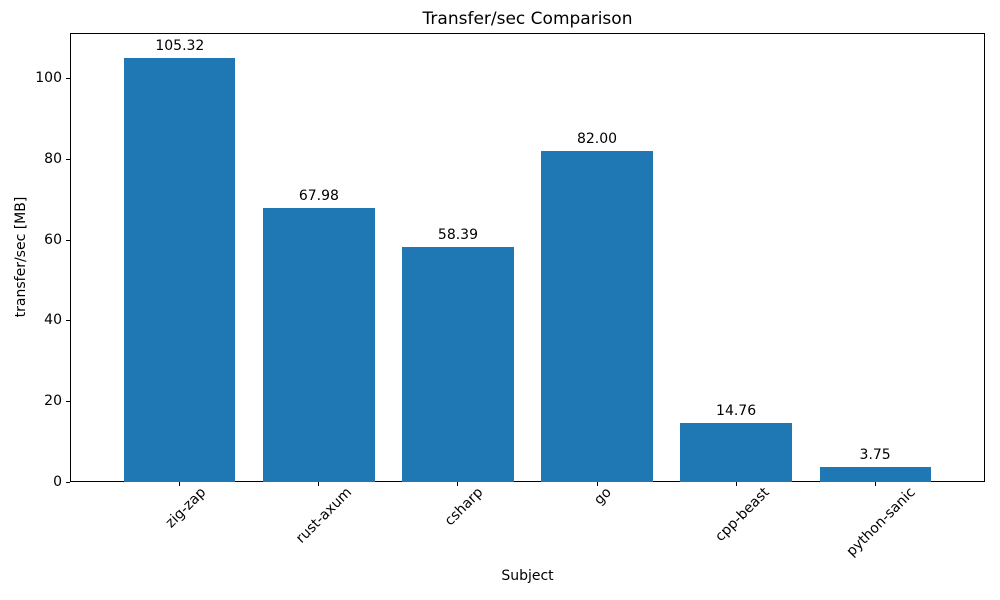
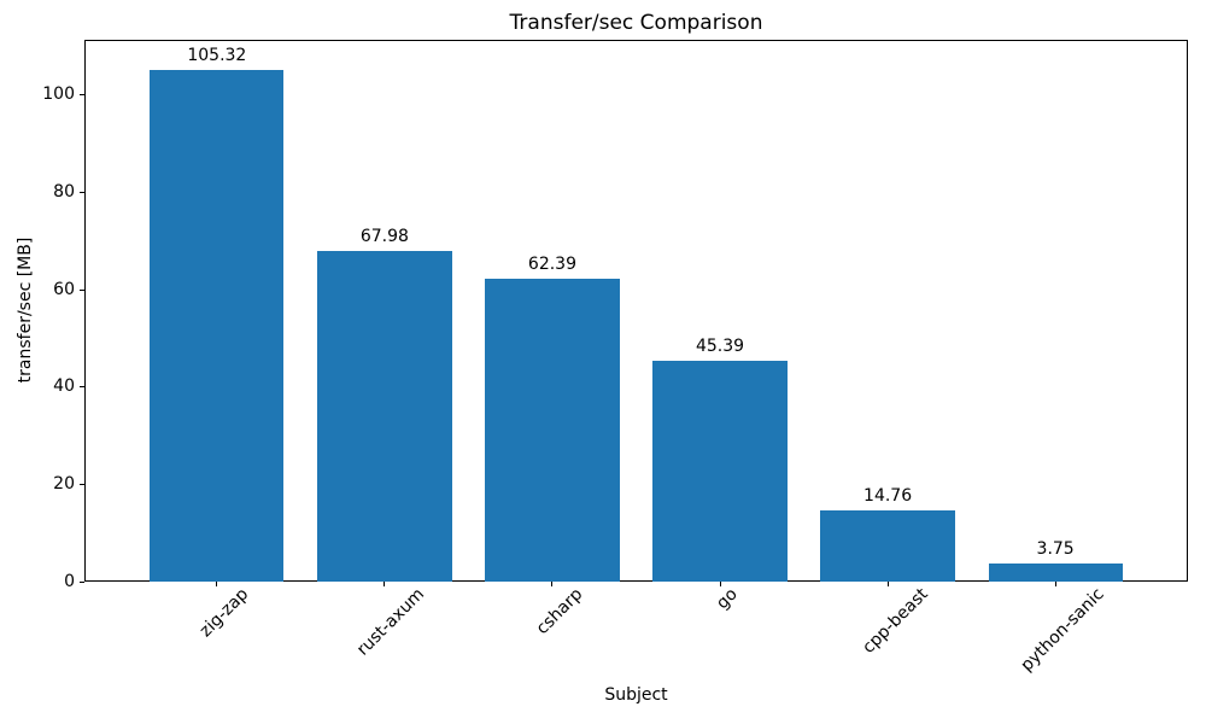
csharp: 58.39 -> 62.39
go: 82.00 -> 45.39
